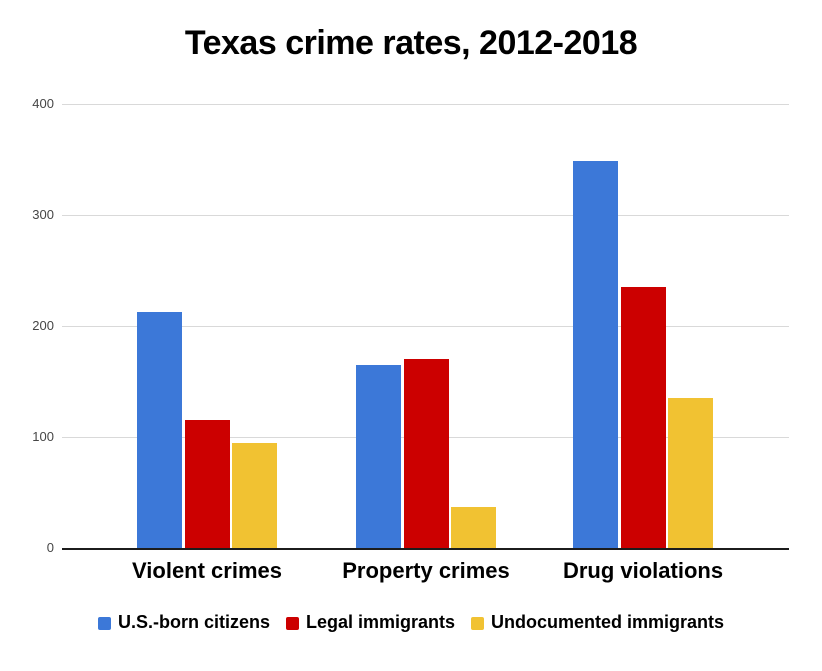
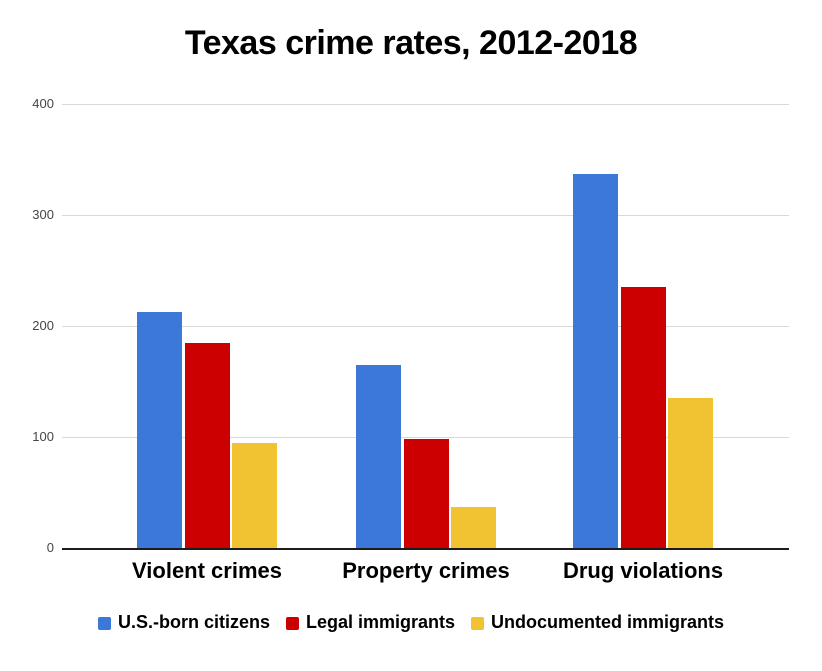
Legal immigrants/Violent crimes: 115 -> 185
Legal immigrants/Property crimes: 170 -> 98
U.S.-born citizens/Drug violations: 349 -> 337
